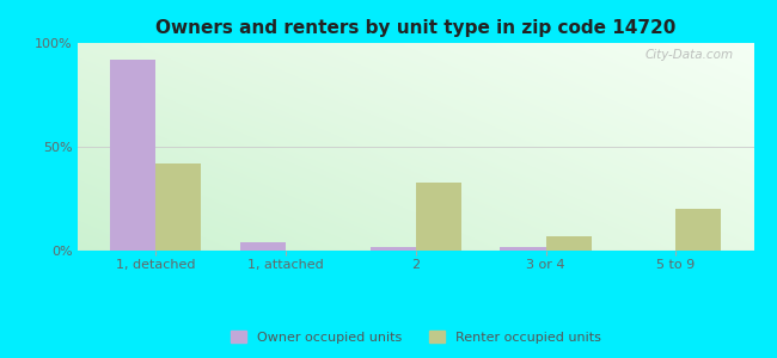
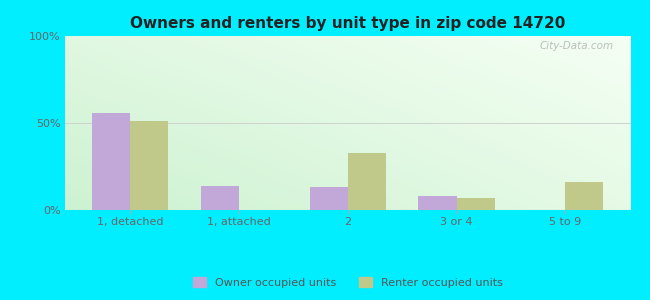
Owner occupied units/1, detached: 92% -> 56%
Renter occupied units/1, detached: 42% -> 51%
Owner occupied units/1, attached: 4% -> 14%
Owner occupied units/2: 2% -> 13%
Owner occupied units/3 or 4: 2% -> 8%
Renter occupied units/5 to 9: 20% -> 16%
